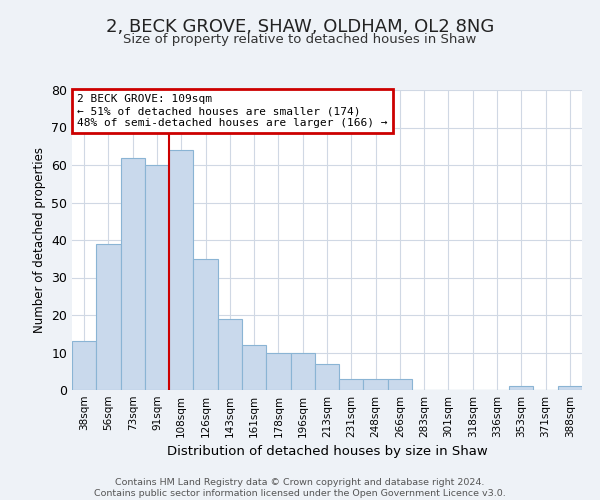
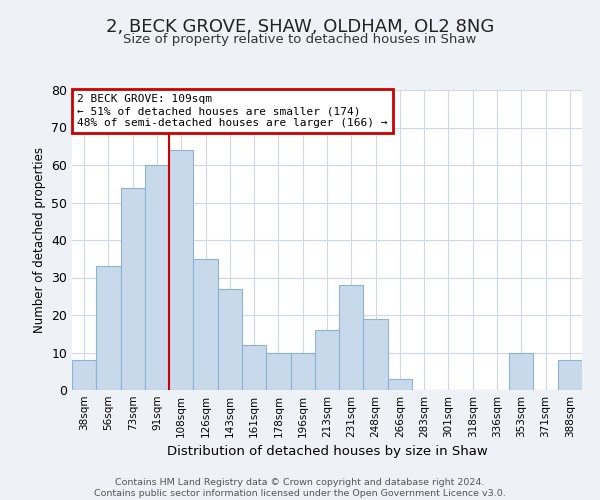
38sqm: 13 -> 8
56sqm: 39 -> 33
73sqm: 62 -> 54
143sqm: 19 -> 27
213sqm: 7 -> 16
231sqm: 3 -> 28
248sqm: 3 -> 19
353sqm: 1 -> 10
388sqm: 1 -> 8
